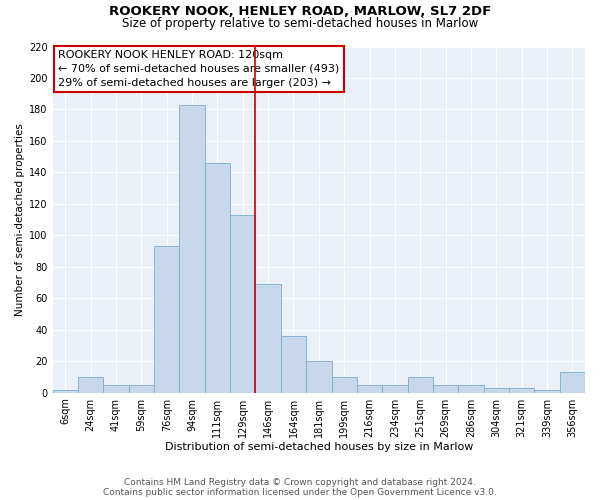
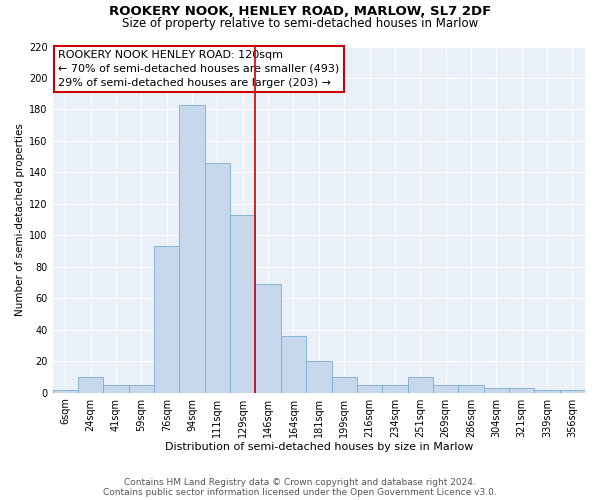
356sqm: 13 -> 2
